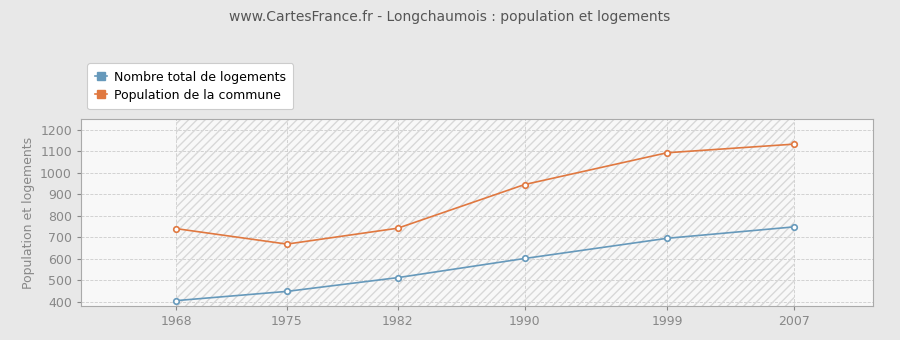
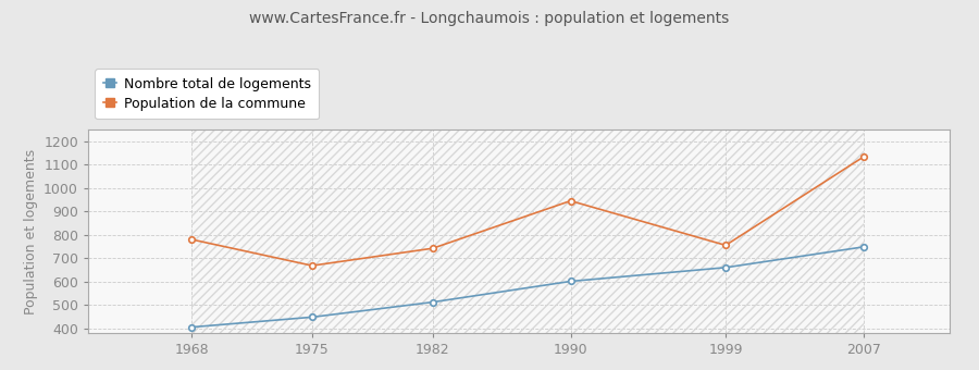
Population de la commune/1968: 740 -> 780
Nombre total de logements/1999: 695 -> 660
Population de la commune/1999: 1093 -> 755
